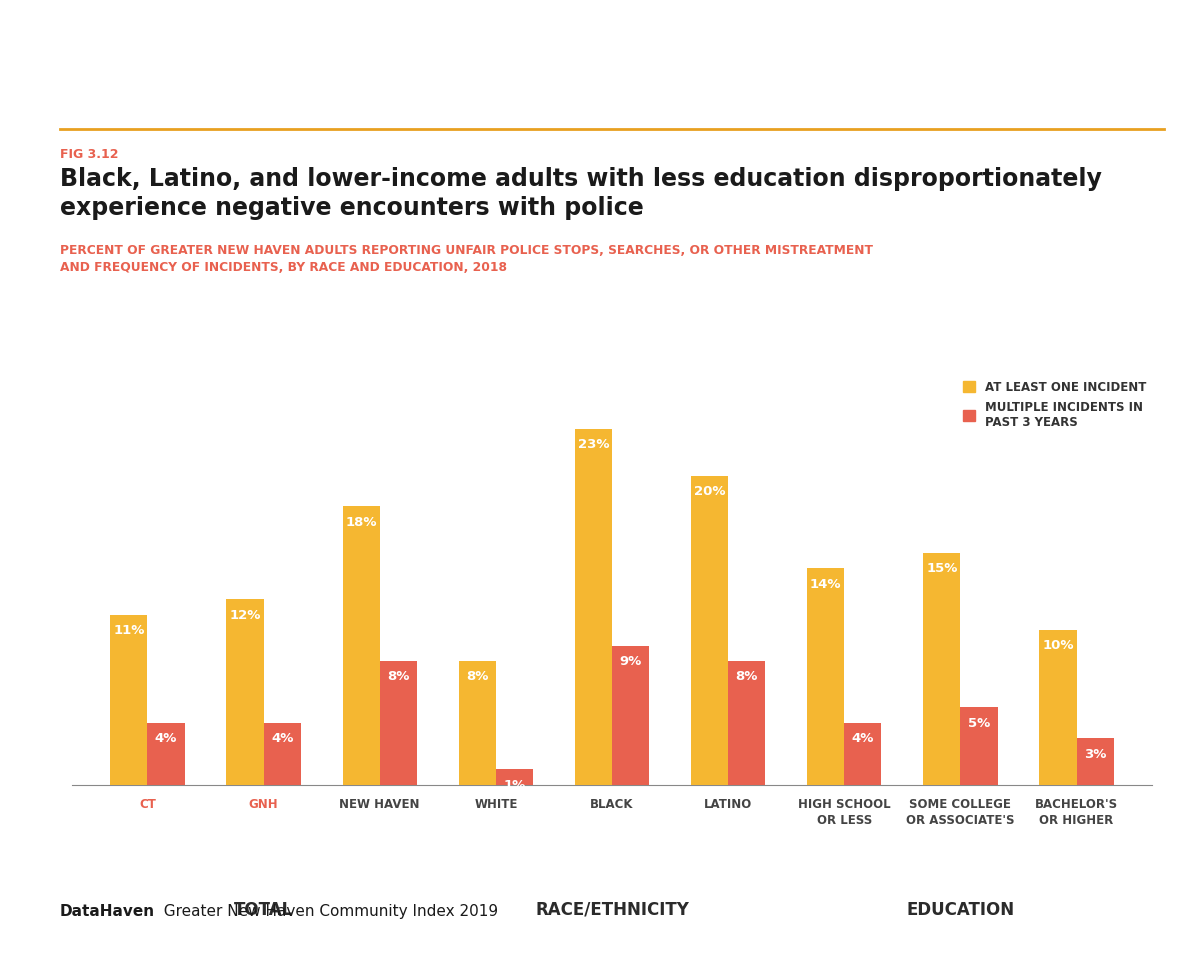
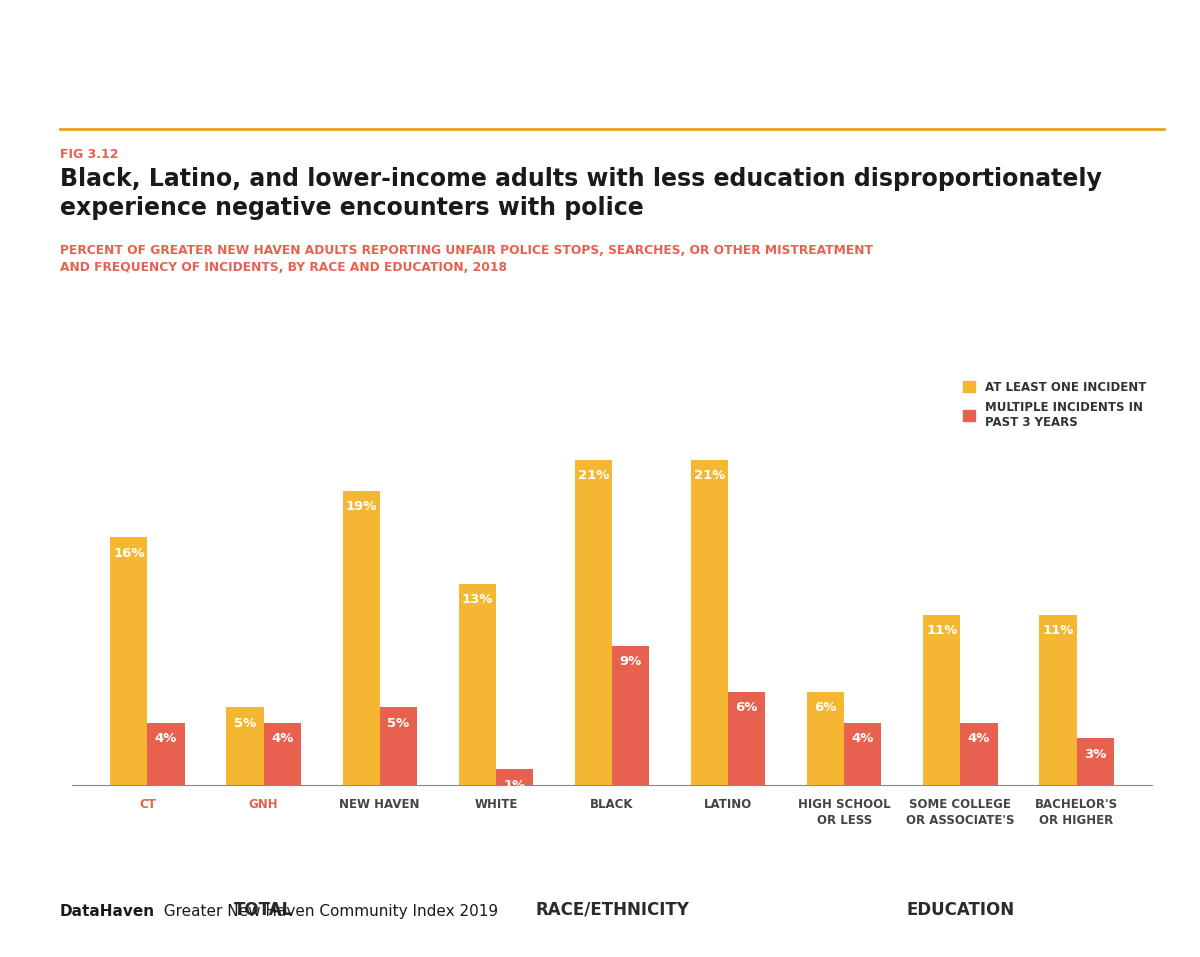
AT LEAST ONE INCIDENT/CT: 11% -> 16%
AT LEAST ONE INCIDENT/GNH: 12% -> 5%
AT LEAST ONE INCIDENT/NEW HAVEN: 18% -> 19%
MULTIPLE INCIDENTS IN PAST 3 YEARS/NEW HAVEN: 8% -> 5%
AT LEAST ONE INCIDENT/WHITE: 8% -> 13%
AT LEAST ONE INCIDENT/BLACK: 23% -> 21%
AT LEAST ONE INCIDENT/LATINO: 20% -> 21%
MULTIPLE INCIDENTS IN PAST 3 YEARS/LATINO: 8% -> 6%
AT LEAST ONE INCIDENT/HIGH SCHOOL OR LESS: 14% -> 6%
AT LEAST ONE INCIDENT/SOME COLLEGE OR ASSOCIATE'S: 15% -> 11%
MULTIPLE INCIDENTS IN PAST 3 YEARS/SOME COLLEGE OR ASSOCIATE'S: 5% -> 4%
AT LEAST ONE INCIDENT/BACHELOR'S OR HIGHER: 10% -> 11%
